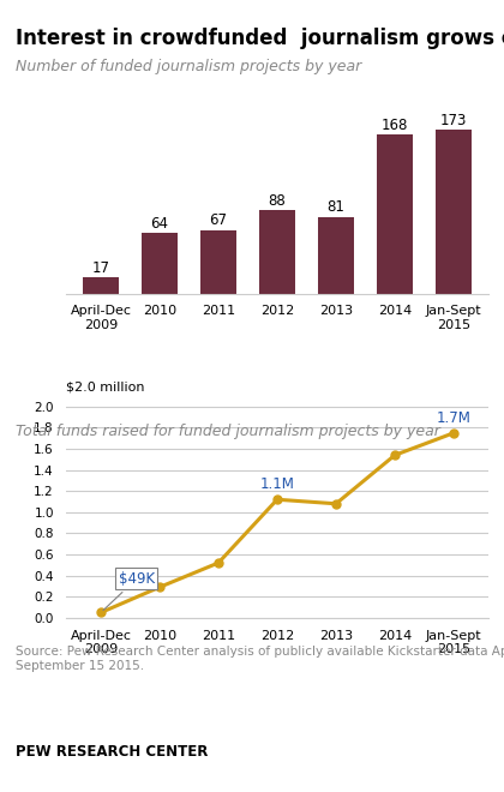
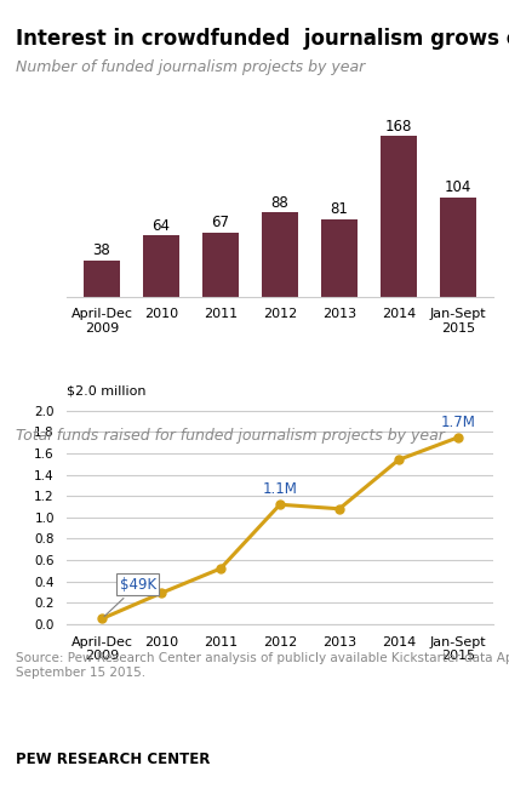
April-Dec 2009: 17 -> 38
Jan-Sept 2015: 173 -> 104
